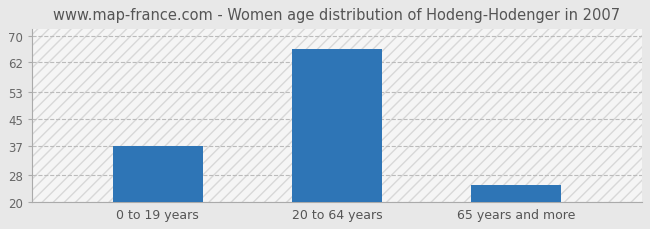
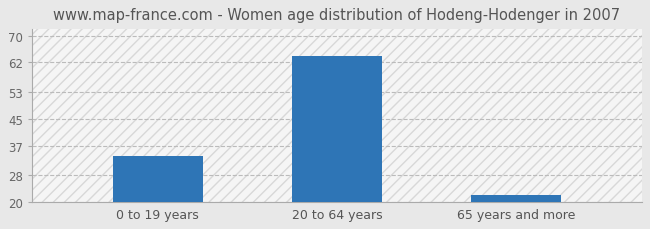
0 to 19 years: 37 -> 34
20 to 64 years: 66 -> 64
65 years and more: 25 -> 22
